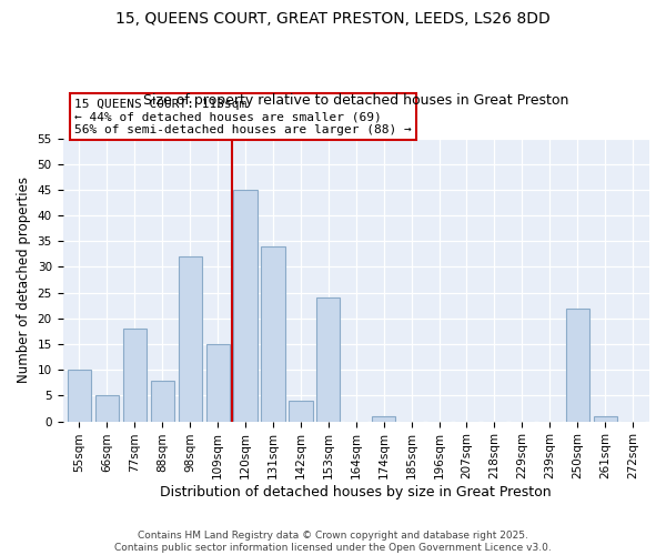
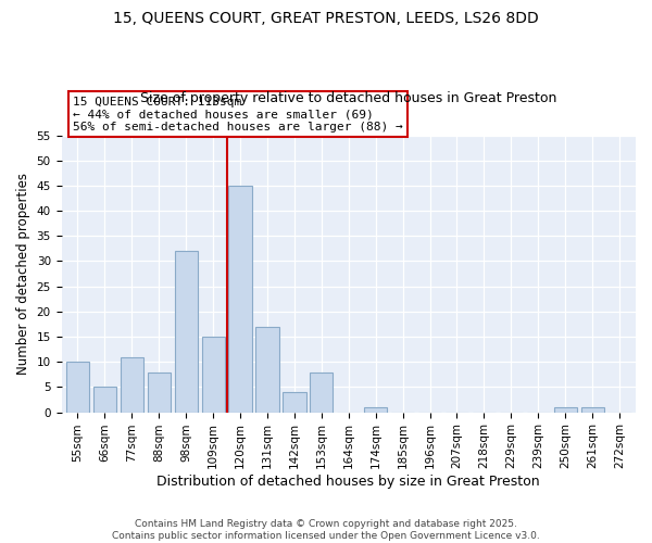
77sqm: 18 -> 11
131sqm: 34 -> 17
153sqm: 24 -> 8
250sqm: 22 -> 1
